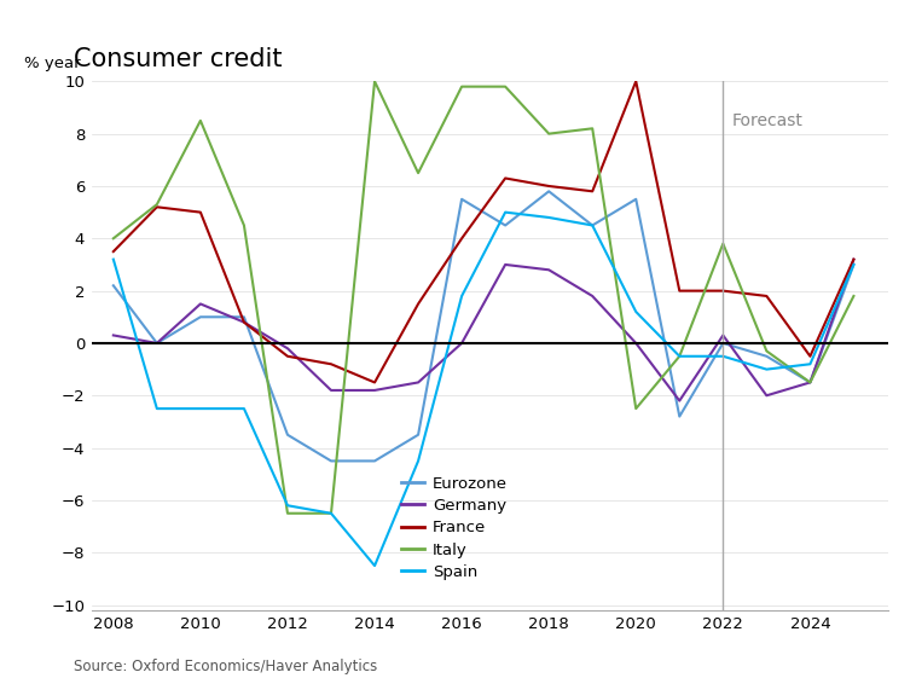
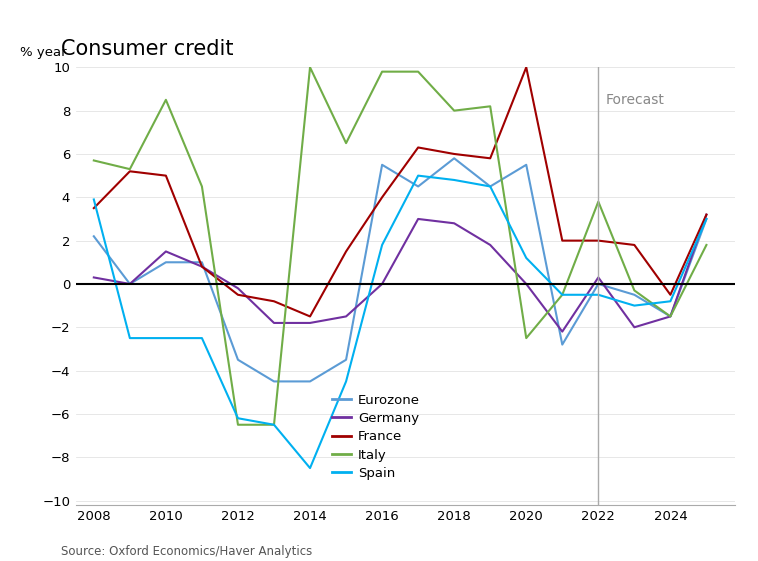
Italy/2008: 4.0 -> 5.7
Spain/2008: 3.2 -> 3.9
